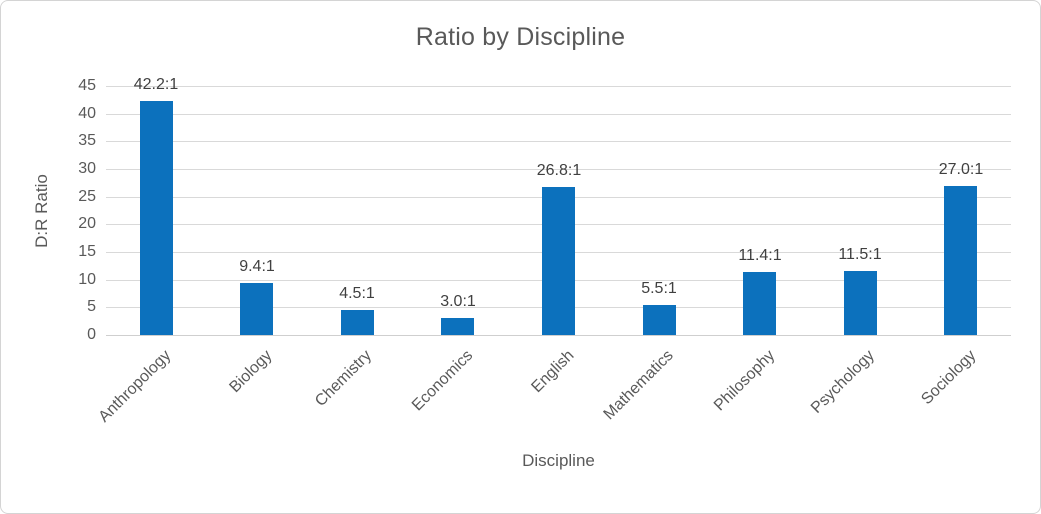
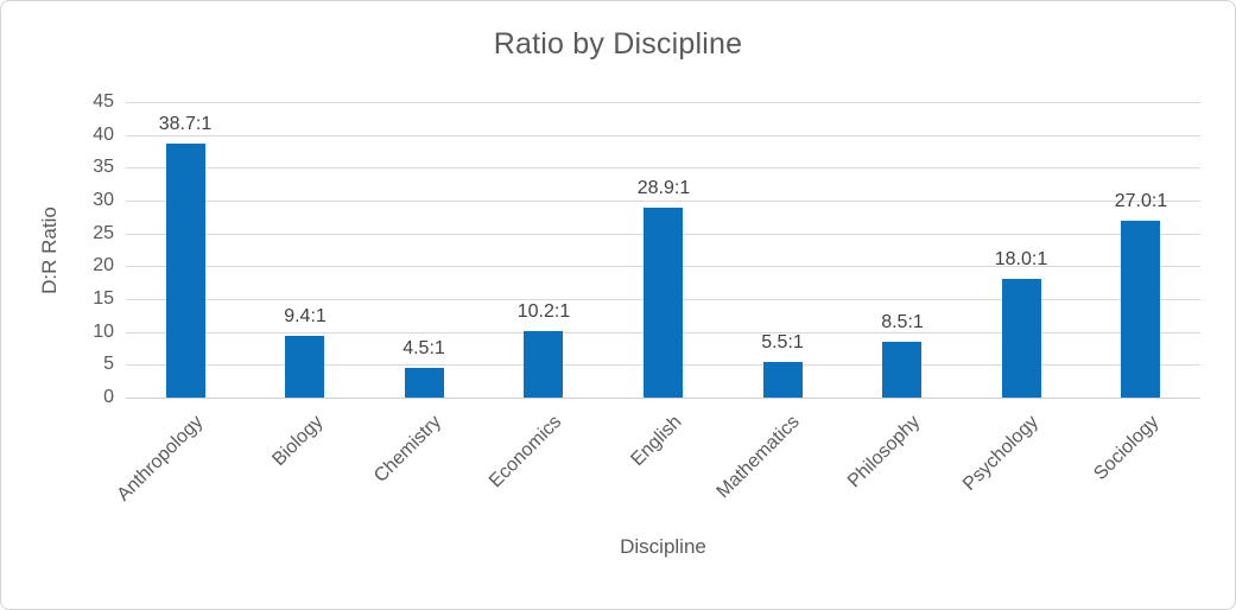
Anthropology: 42.2 -> 38.7
Economics: 3.0 -> 10.2
English: 26.8 -> 28.9
Philosophy: 11.4 -> 8.5
Psychology: 11.5 -> 18.0
